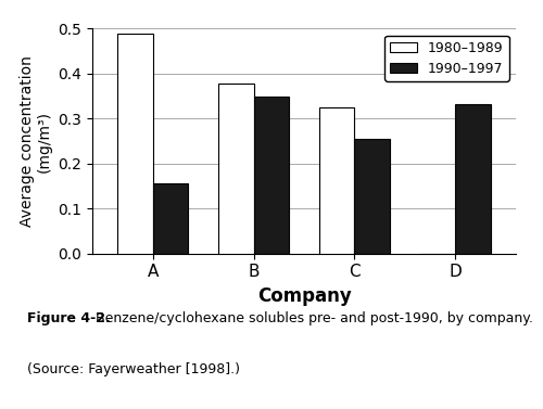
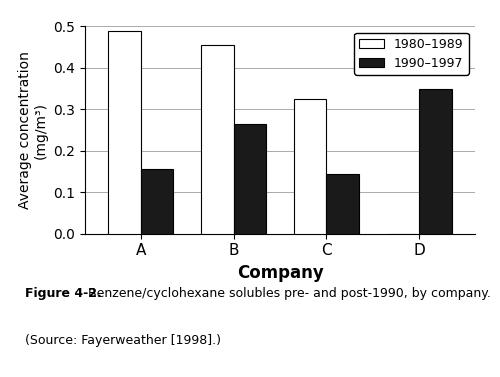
1980–1989/B: 0.378 -> 0.455
1990–1997/B: 0.348 -> 0.265
1990–1997/C: 0.255 -> 0.145
1990–1997/D: 0.333 -> 0.350
